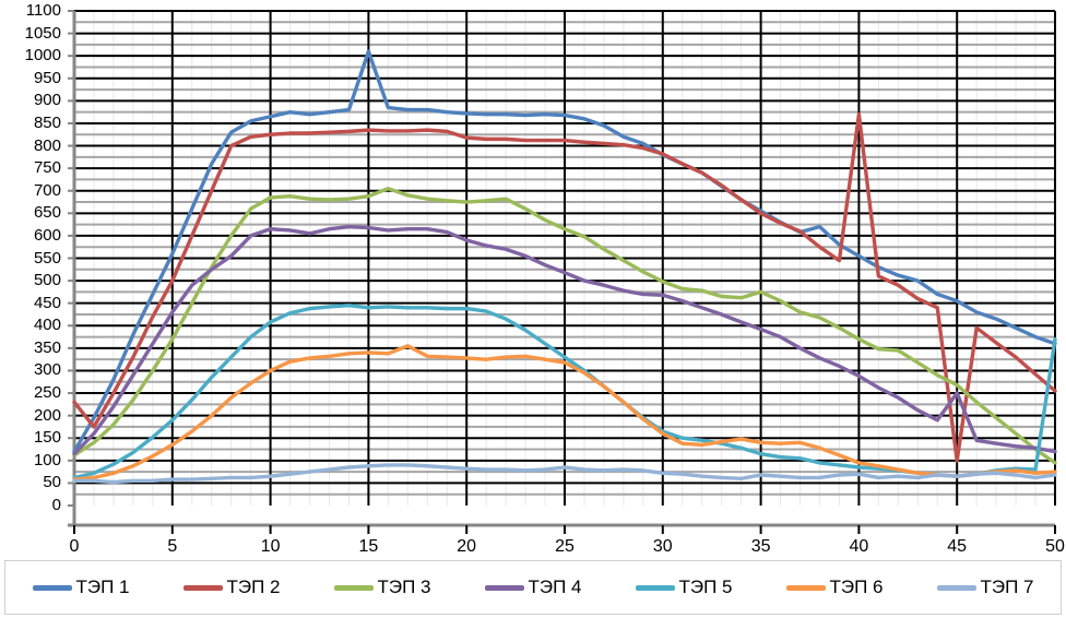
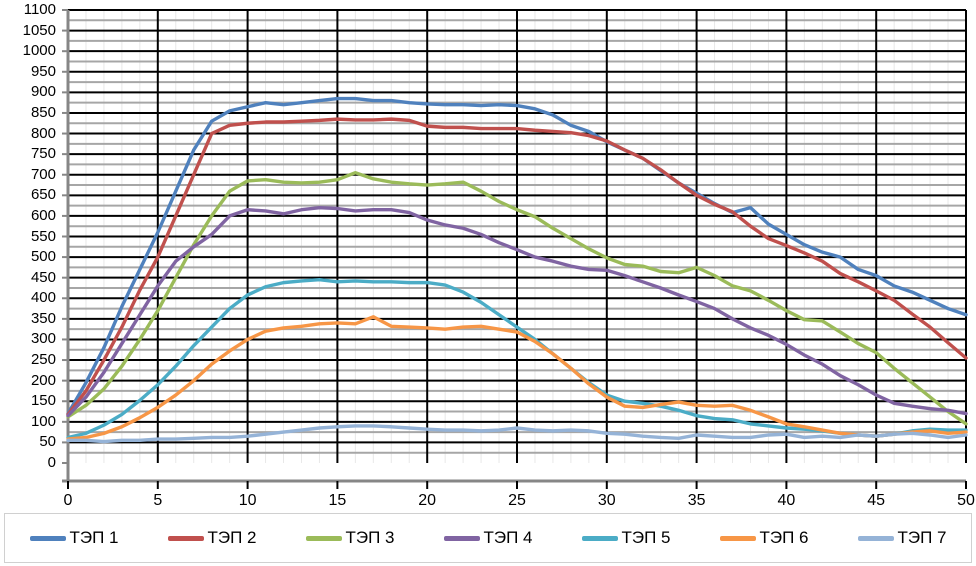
ТЭП 2/0: 230 -> 120
ТЭП 1/15: 1010 -> 880
ТЭП 2/40: 870 -> 530
ТЭП 2/45: 100 -> 420
ТЭП 4/45: 250 -> 160
ТЭП 5/50: 370 -> 80
